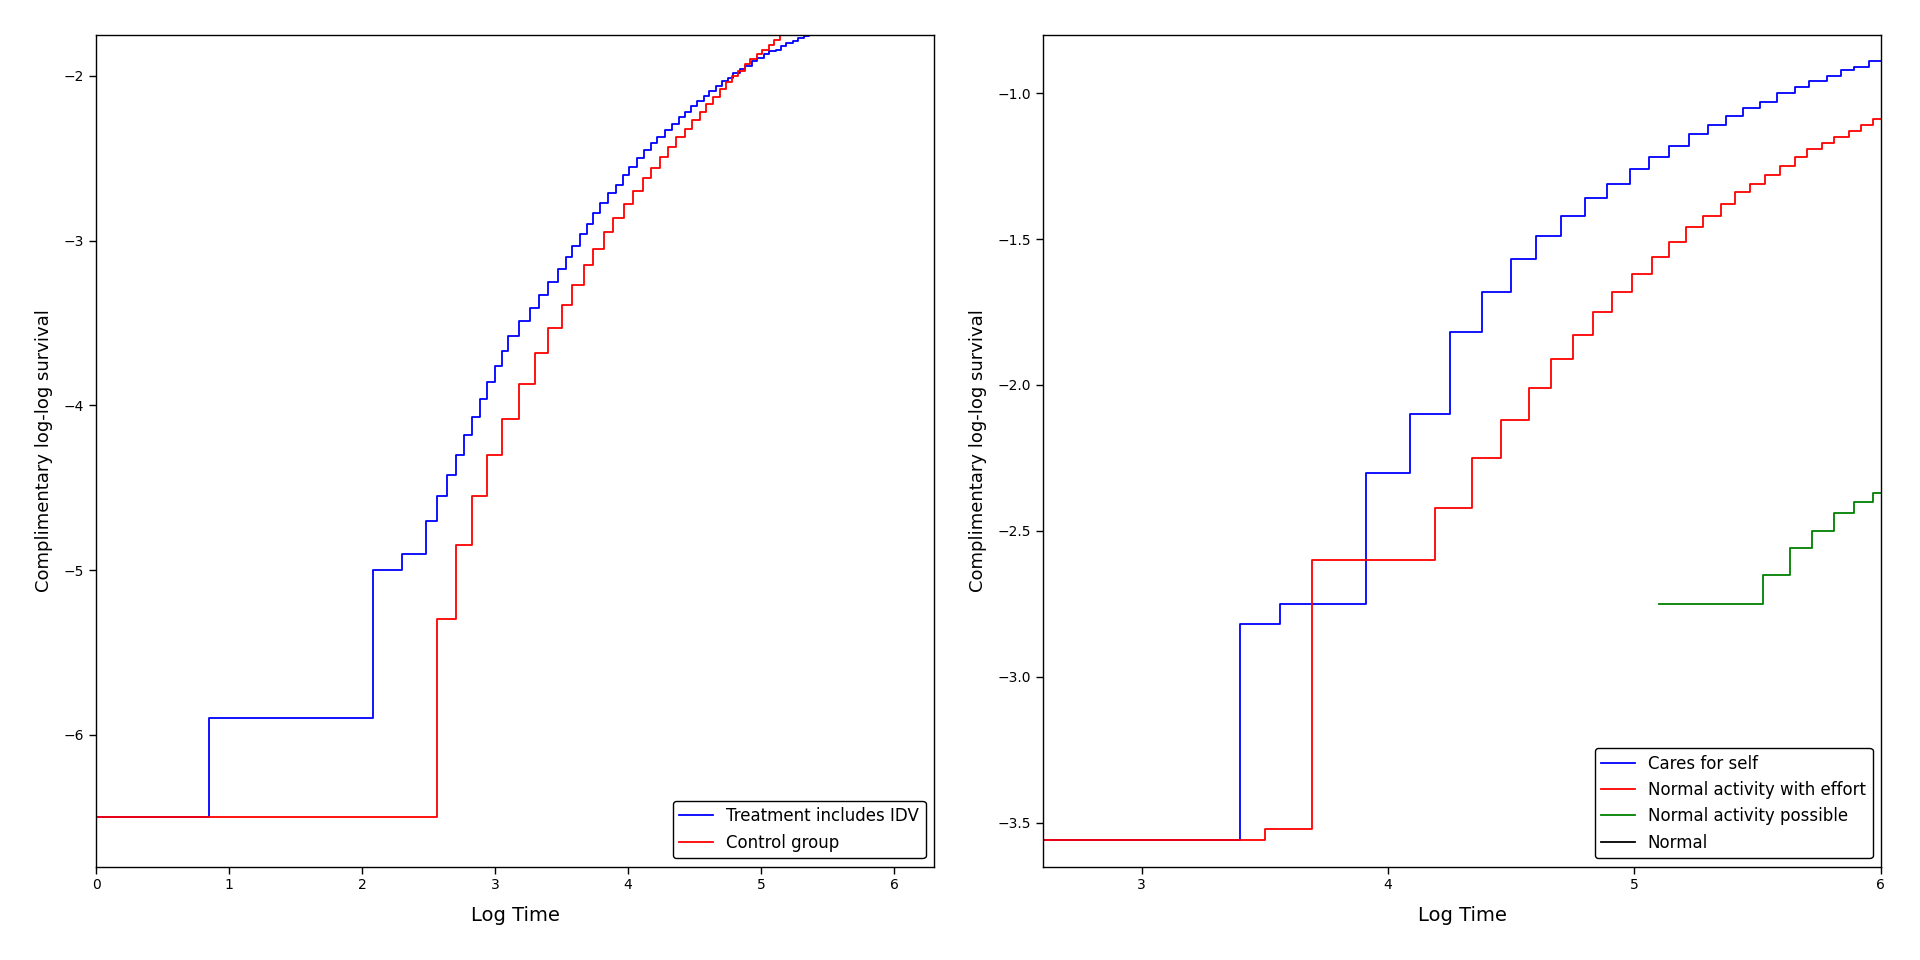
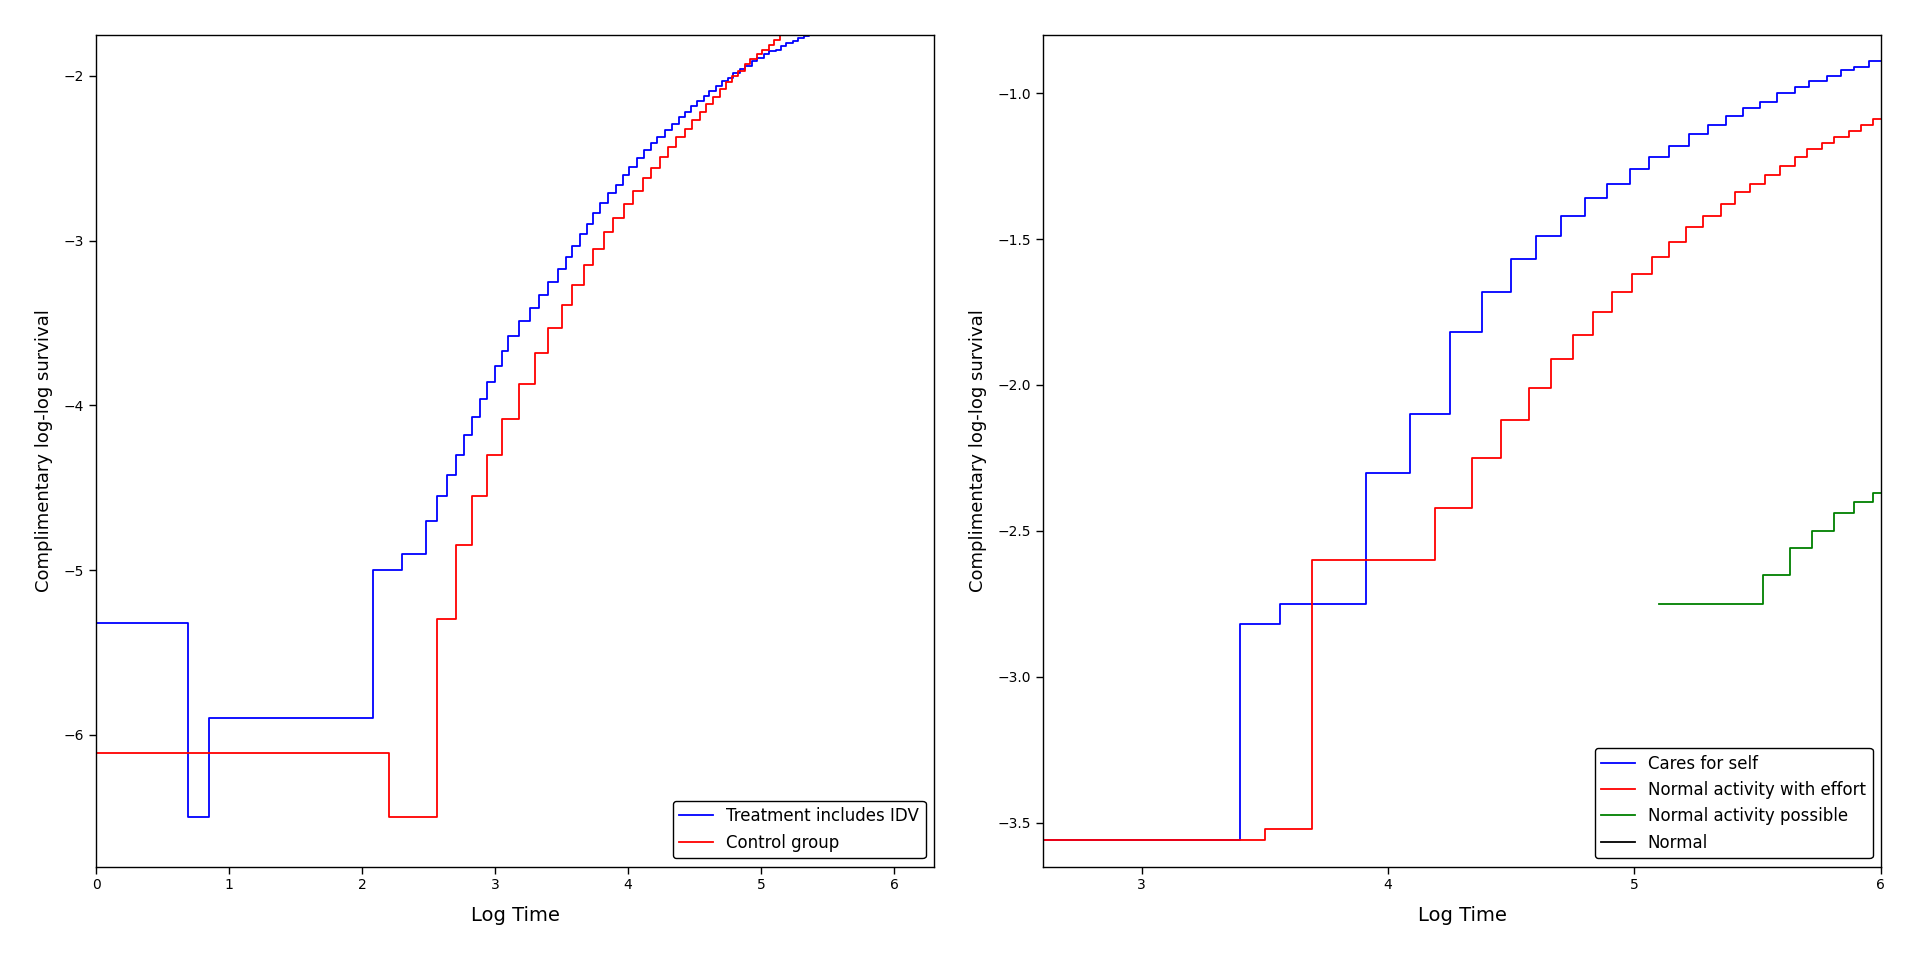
Treatment includes IDV/0: -6.50 -> -5.32
Control group/0: -6.50 -> -6.11
